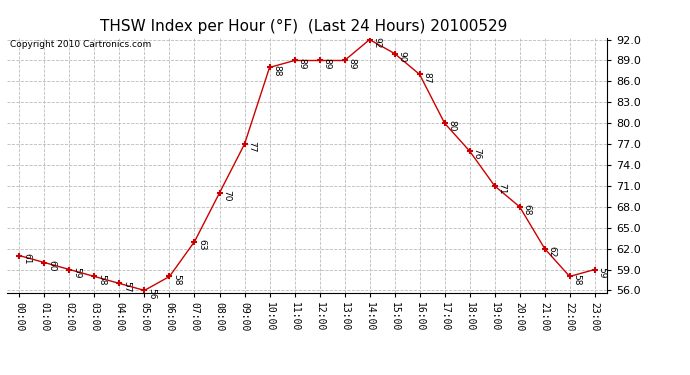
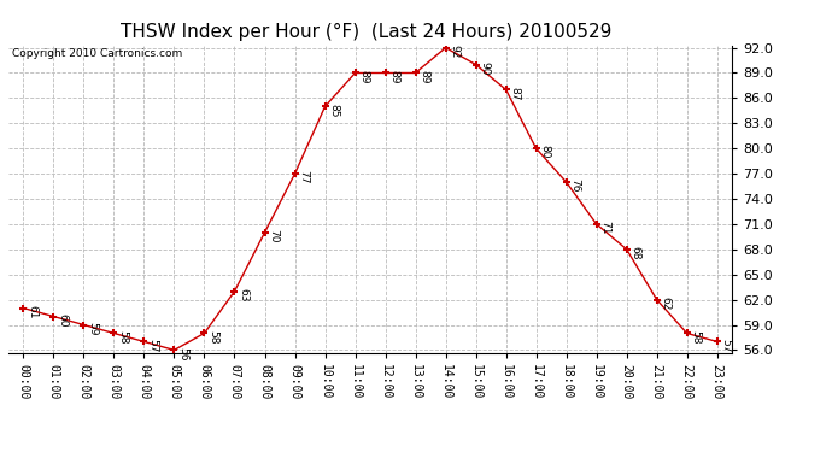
10:00: 88 -> 85
23:00: 59 -> 57
